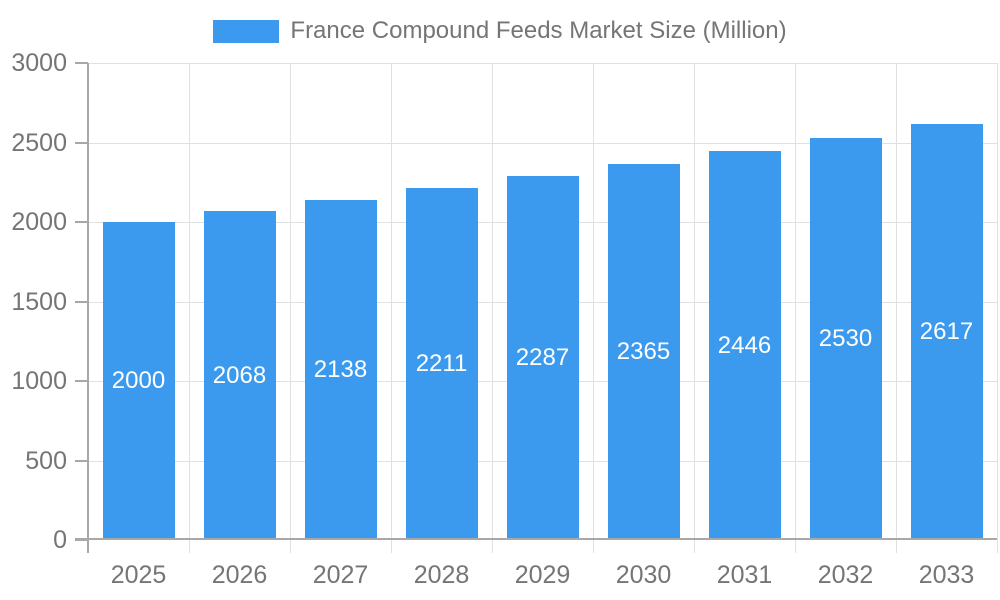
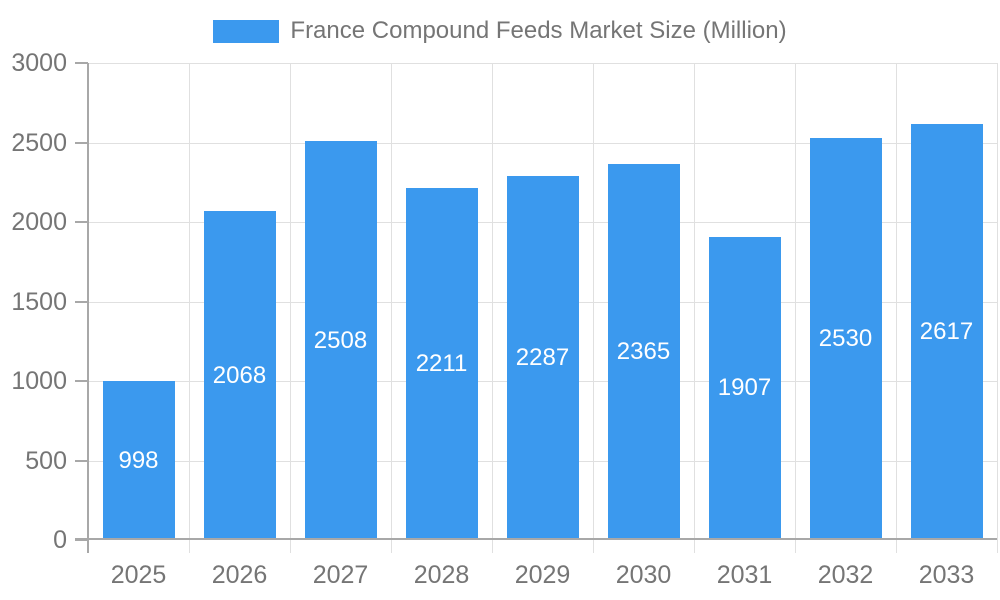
2025: 2000 -> 998
2027: 2138 -> 2508
2031: 2446 -> 1907
